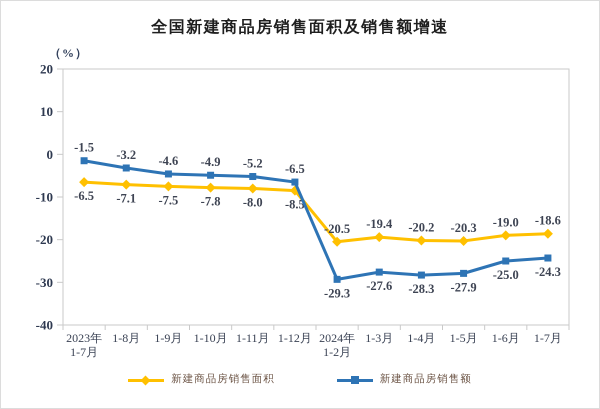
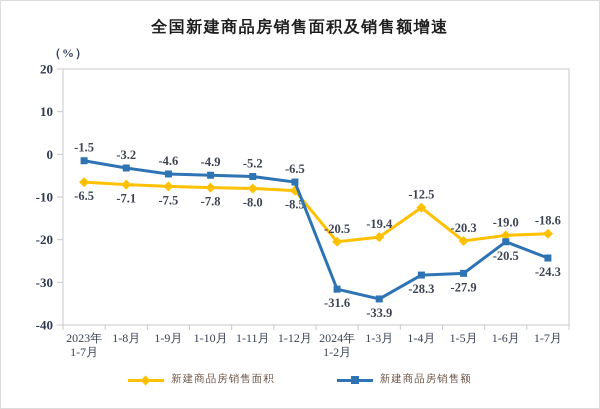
新建商品房销售额/2024年 1-2月: -29.3 -> -31.6
新建商品房销售额/1-3月: -27.6 -> -33.9
新建商品房销售面积/1-4月: -20.2 -> -12.5
新建商品房销售额/1-6月: -25.0 -> -20.5
